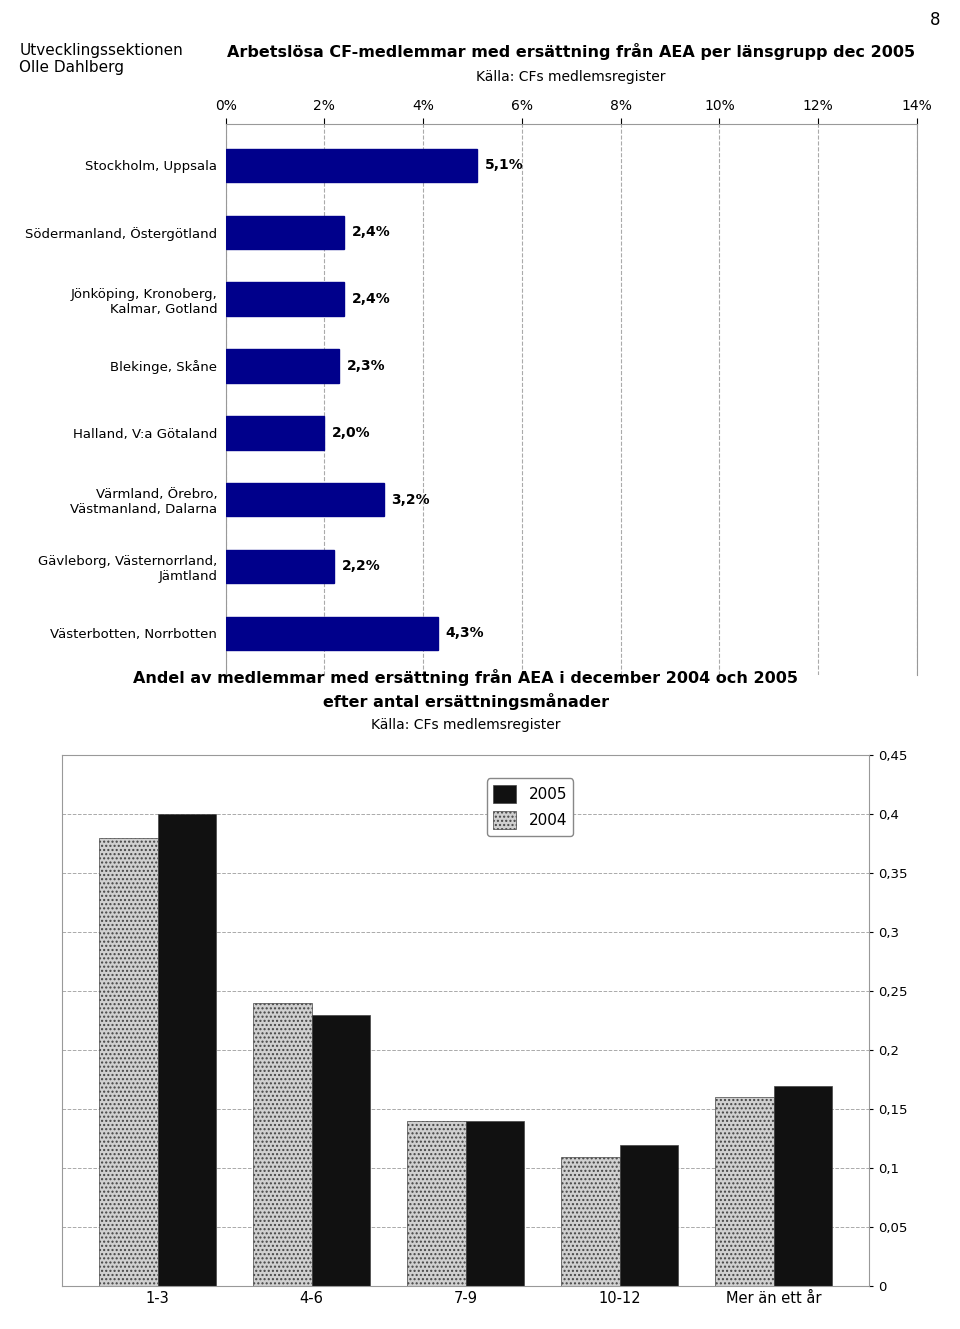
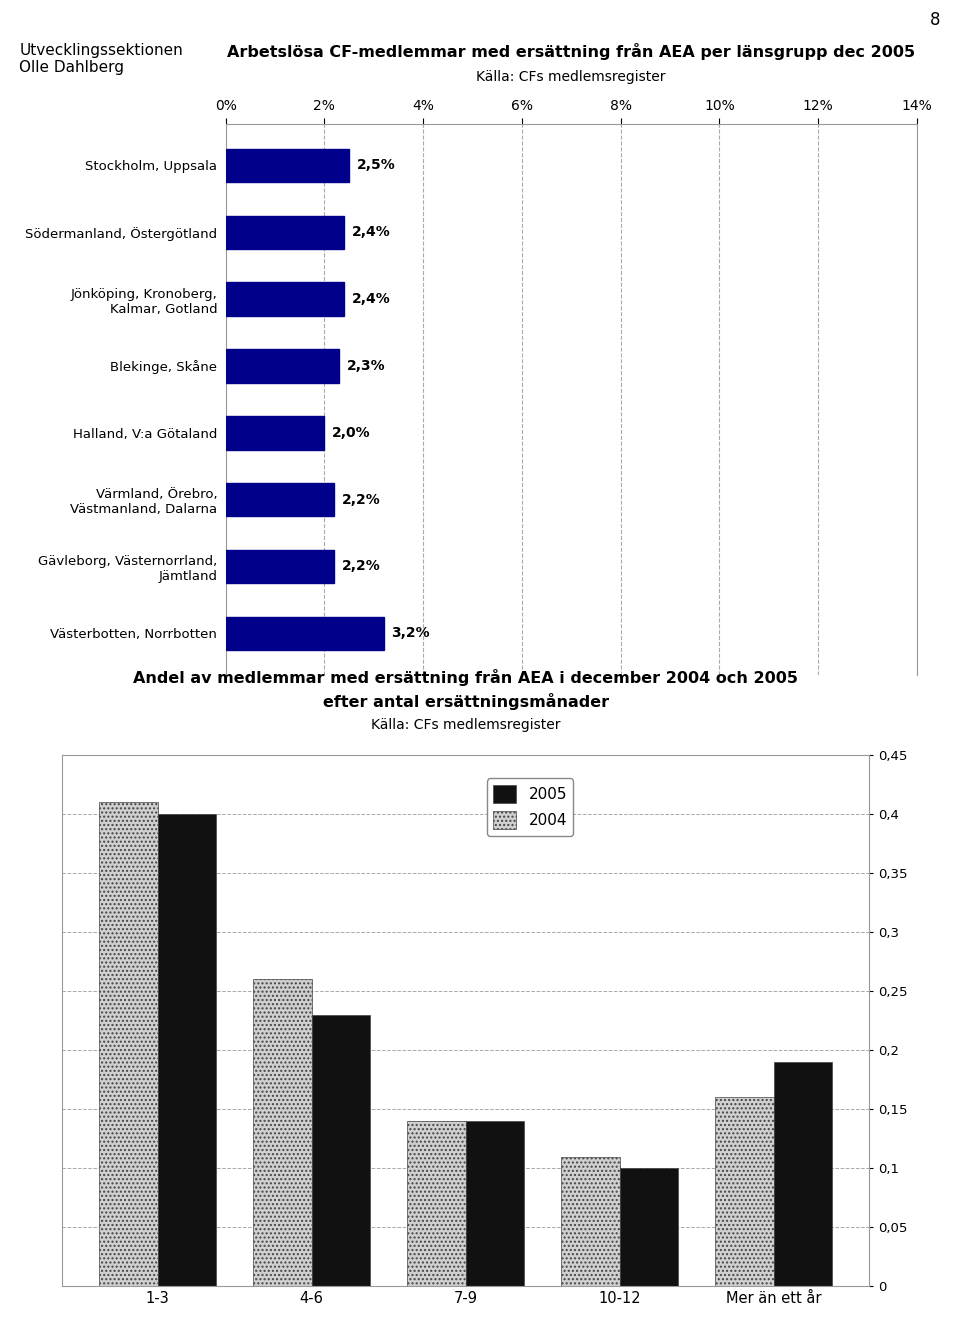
Stockholm, Uppsala: 5,1% -> 2,5%
Värmland, Örebro, Västmanland, Dalarna: 3,2% -> 2,2%
Västerbotten, Norrbotten: 4,3% -> 3,2%
2004/1-3: 0,38 -> 0,41
2004/4-6: 0,24 -> 0,26
2005/10-12: 0,12 -> 0,10
2005/Mer än ett år: 0,17 -> 0,19
